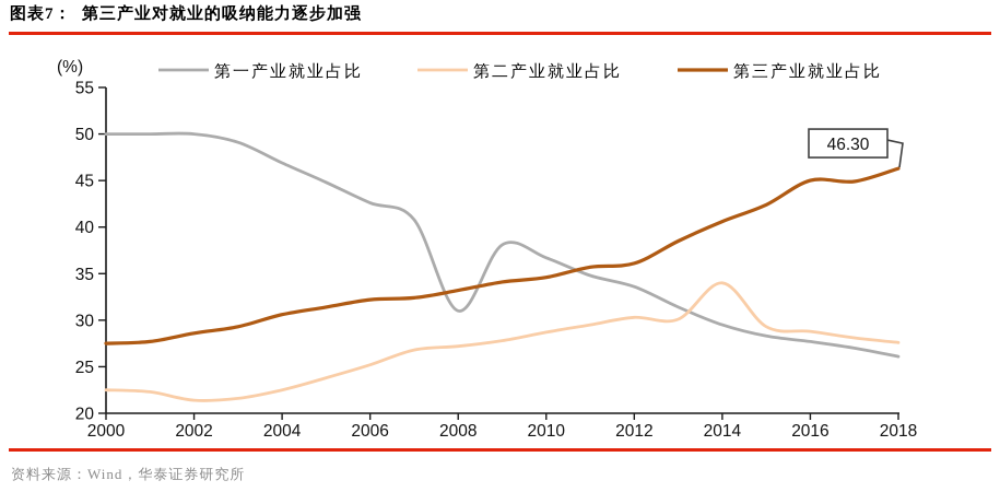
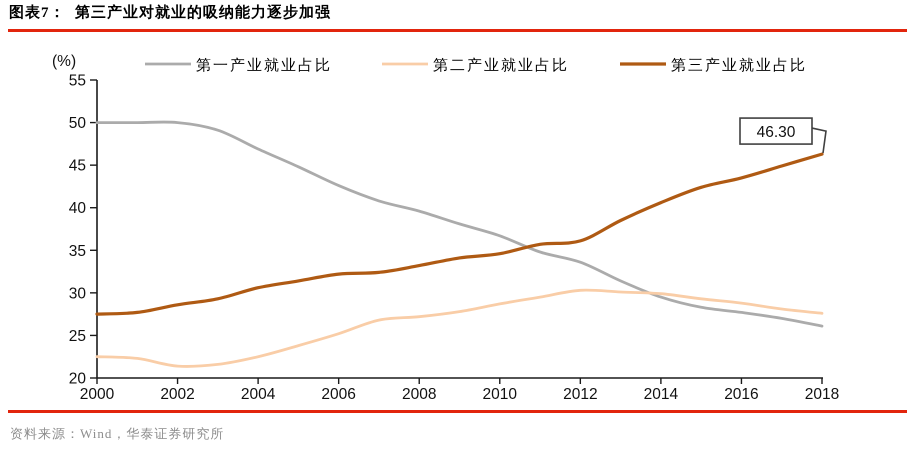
第一产业就业占比/2008: 31 -> 40
第二产业就业占比/2014: 34 -> 30
第三产业就业占比/2016: 45 -> 44
